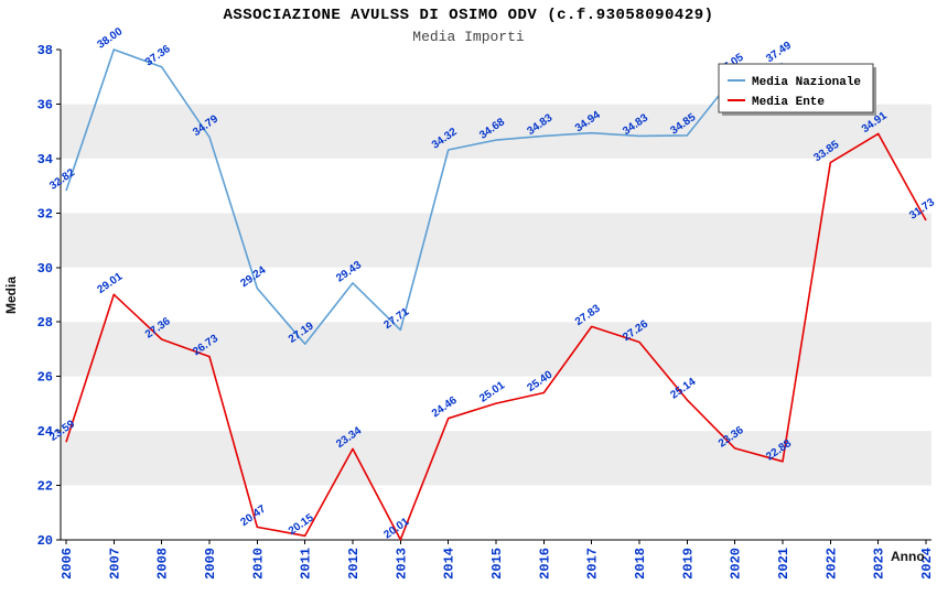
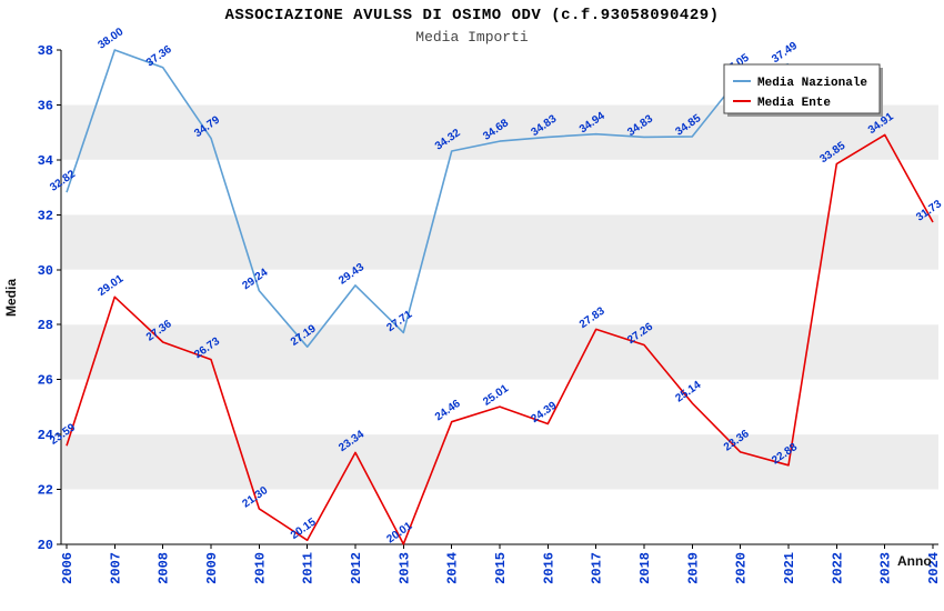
Media Ente/2010: 20.47 -> 21.30
Media Ente/2016: 25.40 -> 24.39
